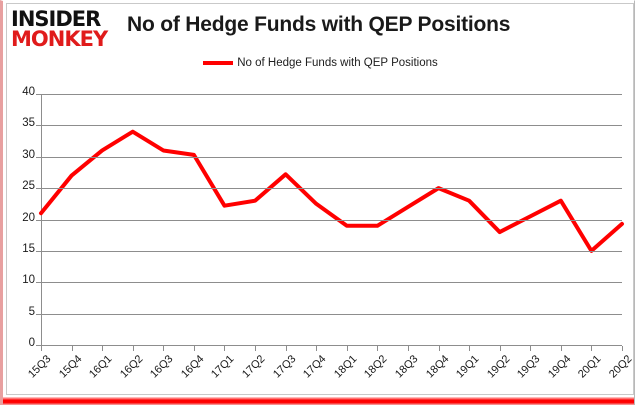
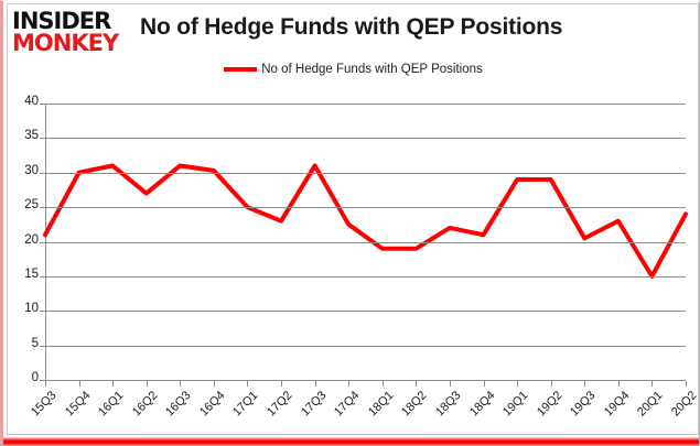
15Q4: 27 -> 30
16Q2: 34 -> 27
17Q1: 22 -> 25
17Q3: 27 -> 31
18Q4: 25 -> 21
19Q1: 23 -> 29
19Q2: 18 -> 29
20Q2: 19 -> 24
